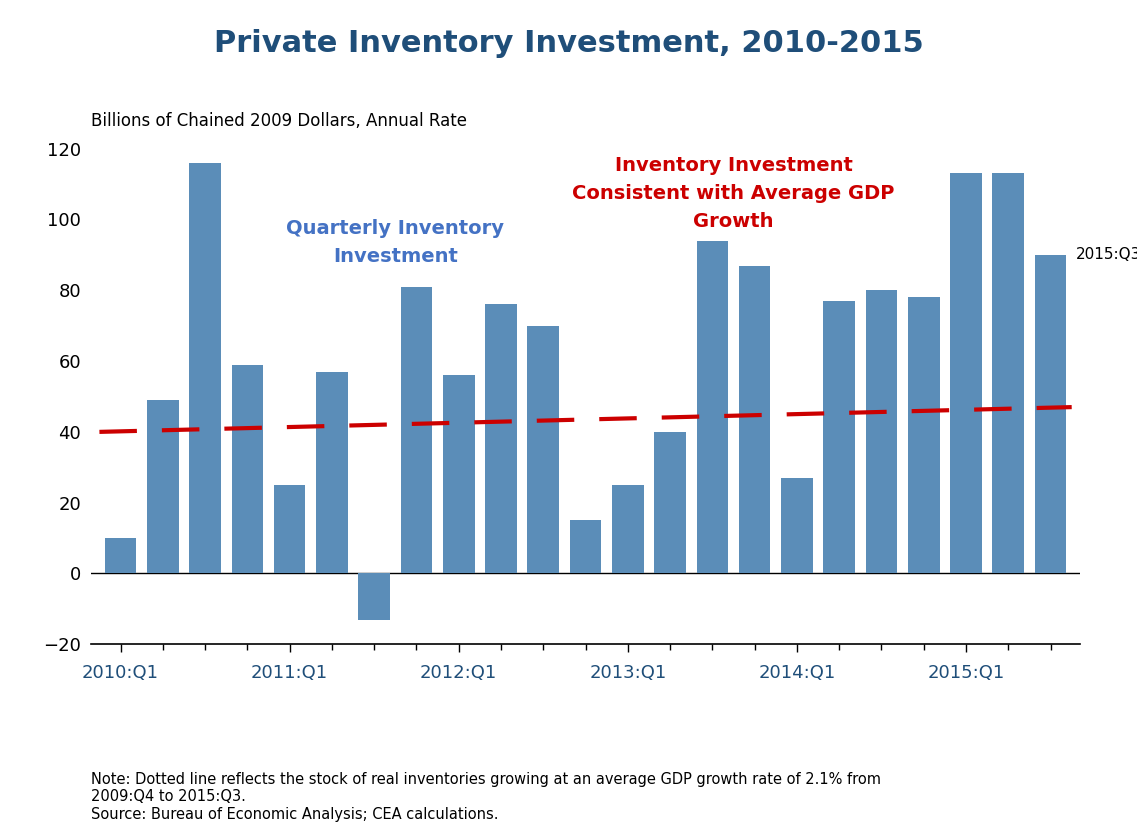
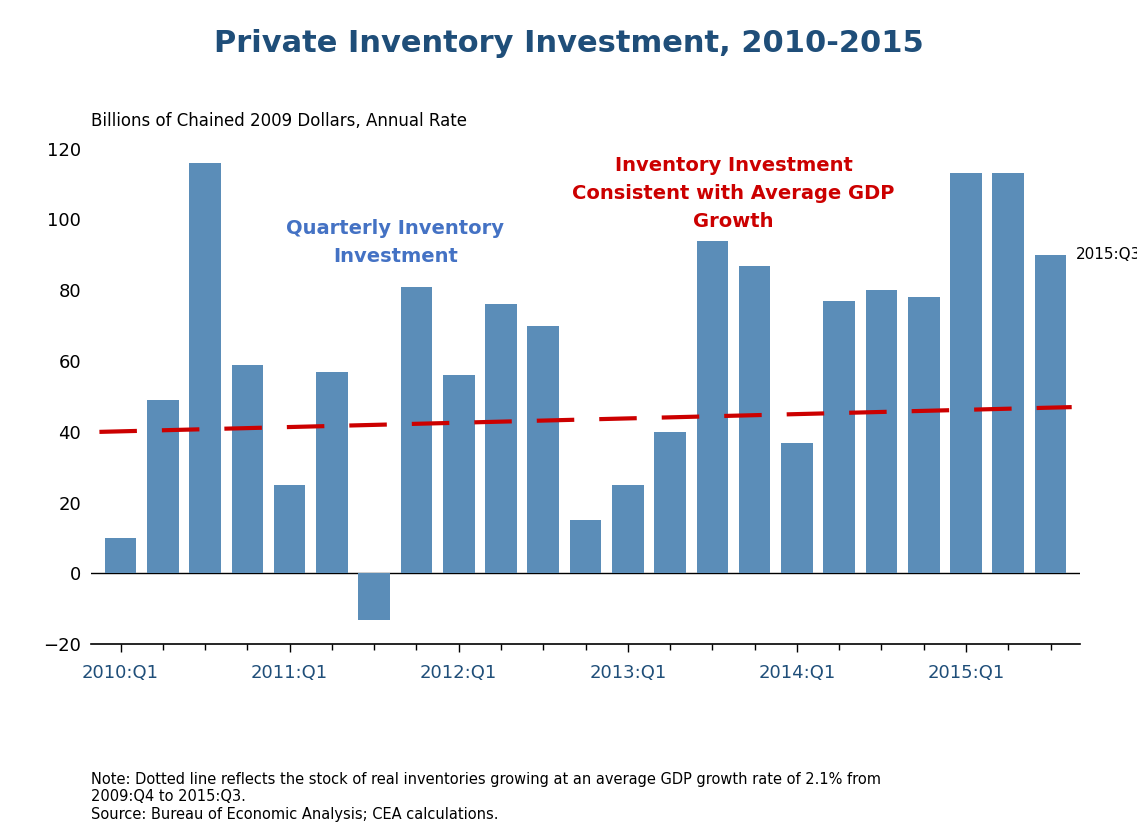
2014:Q1: 27 -> 37
